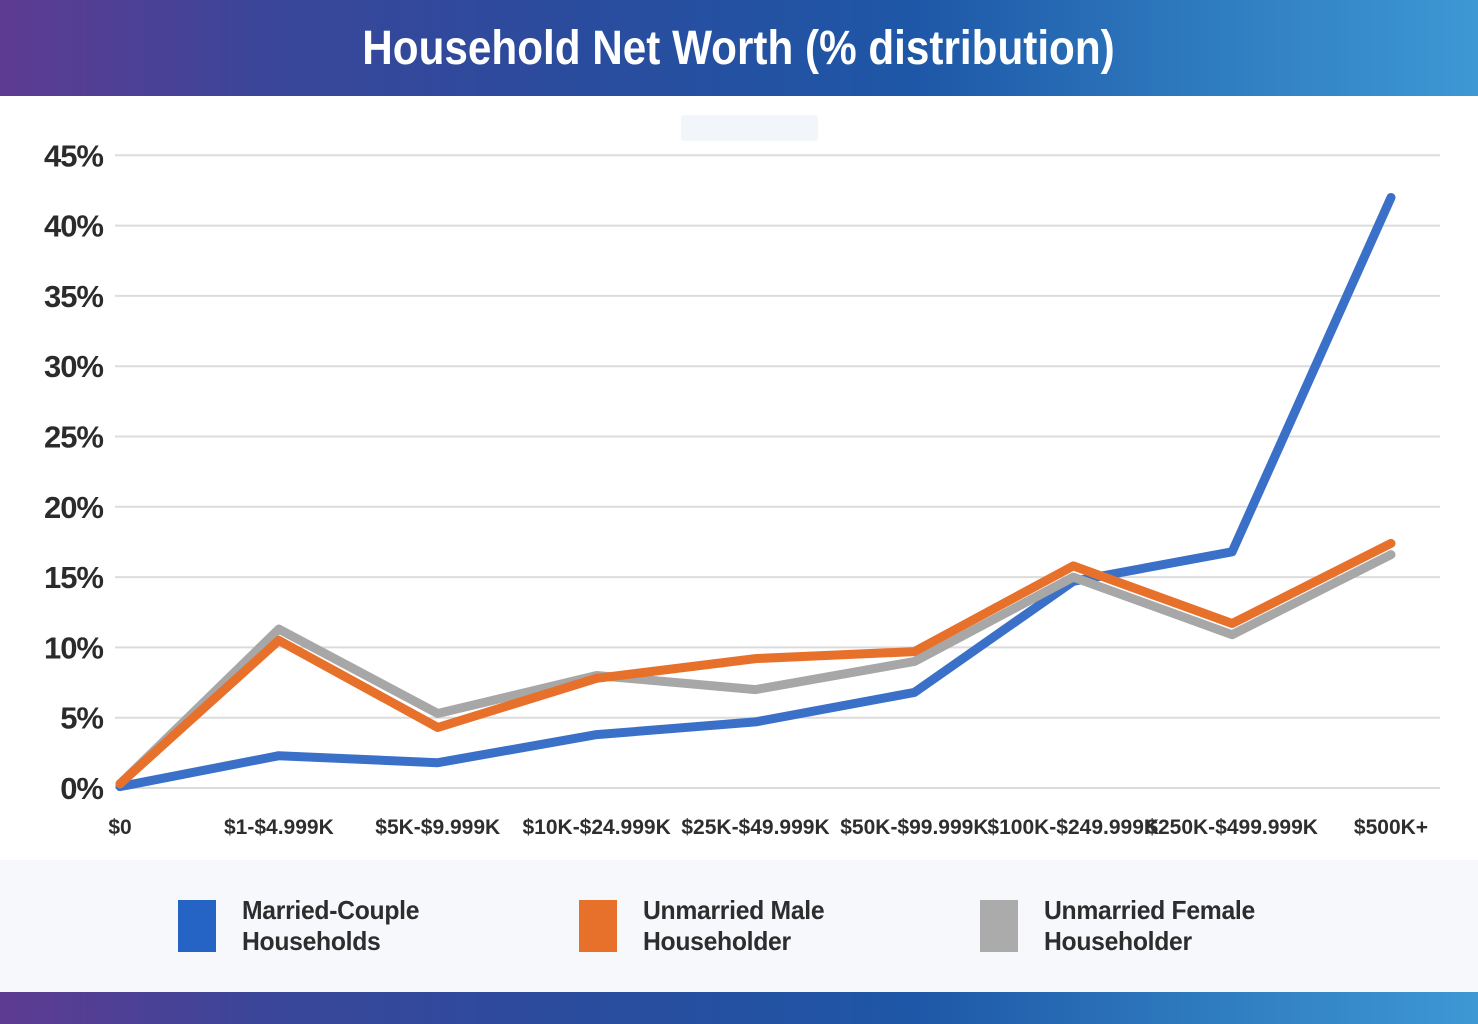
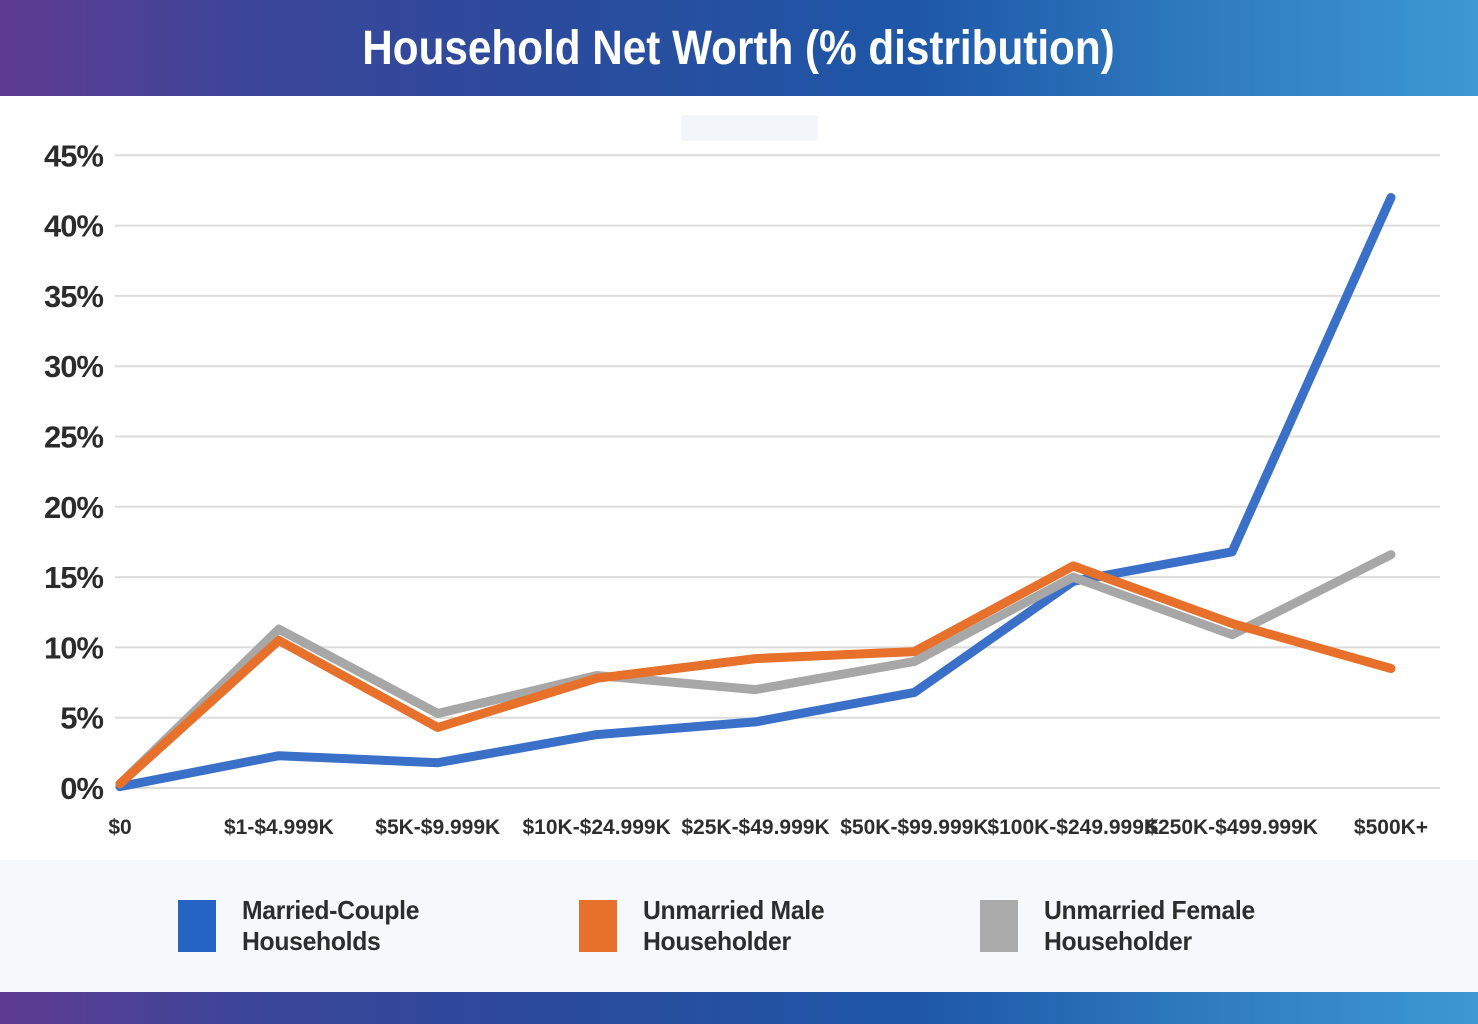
Unmarried Male Householder/$500K+: 17.4% -> 8.5%
